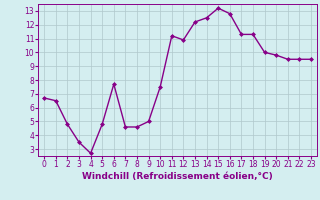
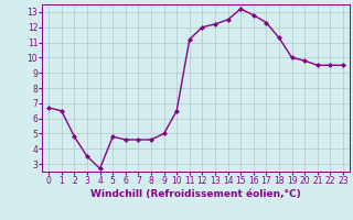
6: 7.7 -> 4.6
10: 7.5 -> 6.5
12: 10.9 -> 12.0
17: 11.3 -> 12.3
